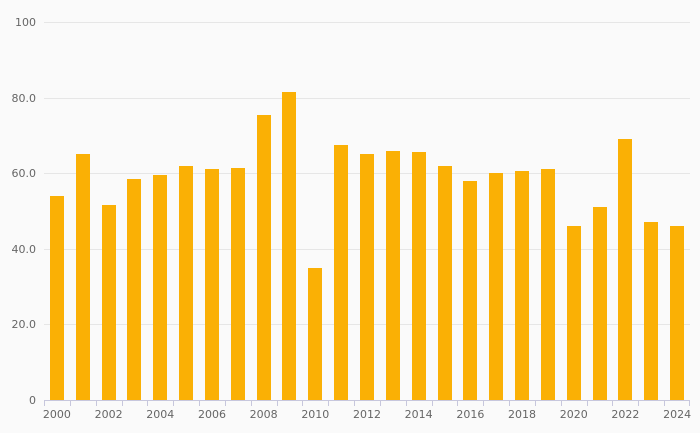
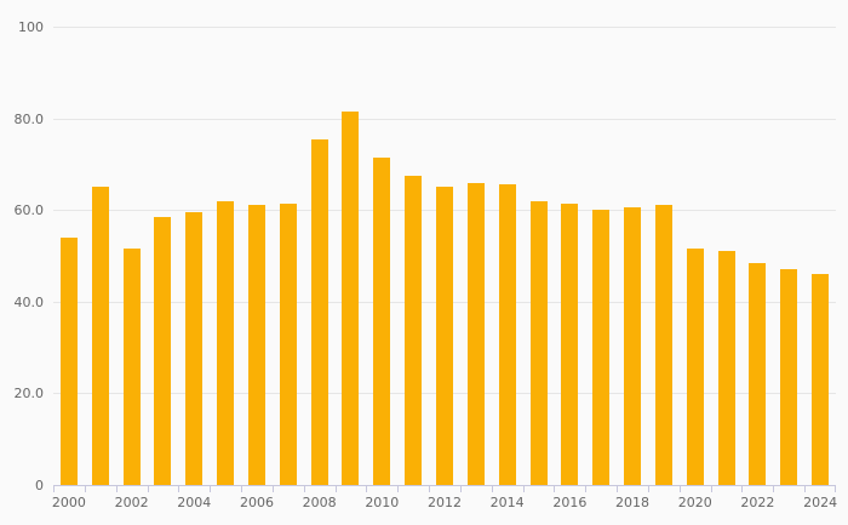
2010: 35 -> 72
2016: 58 -> 62
2020: 46 -> 52
2022: 69 -> 48
